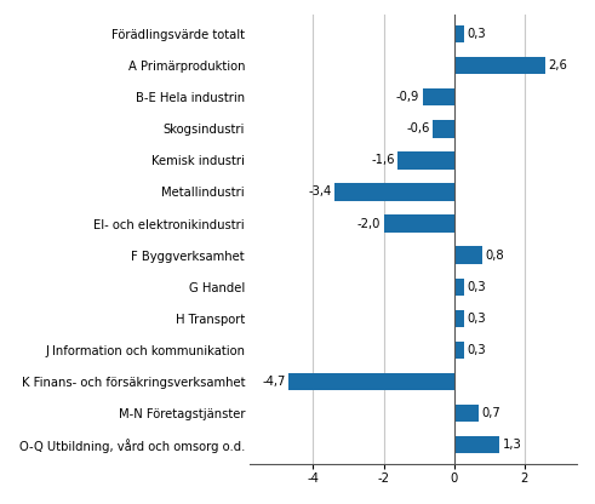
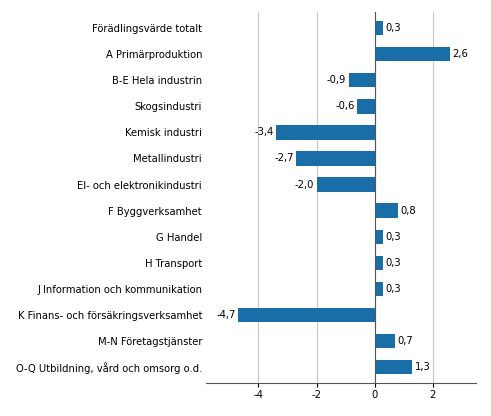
Kemisk industri: -1,6 -> -3,4
Metallindustri: -3,4 -> -2,7
